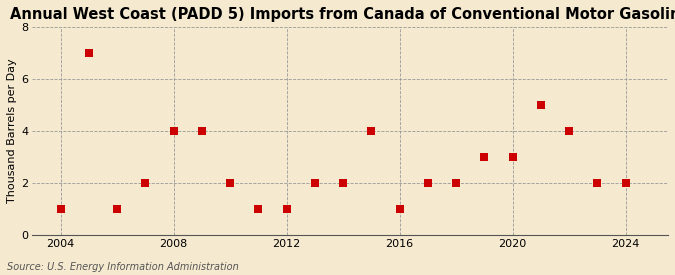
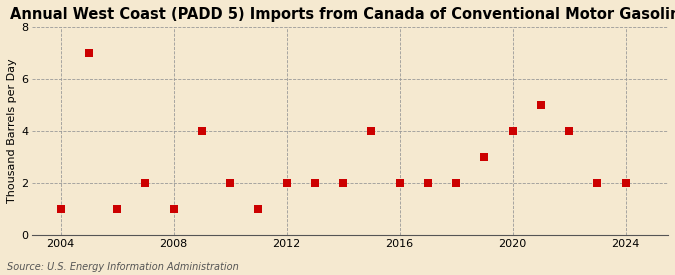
2008: 4 -> 1
2012: 1 -> 2
2016: 1 -> 2
2020: 3 -> 4
